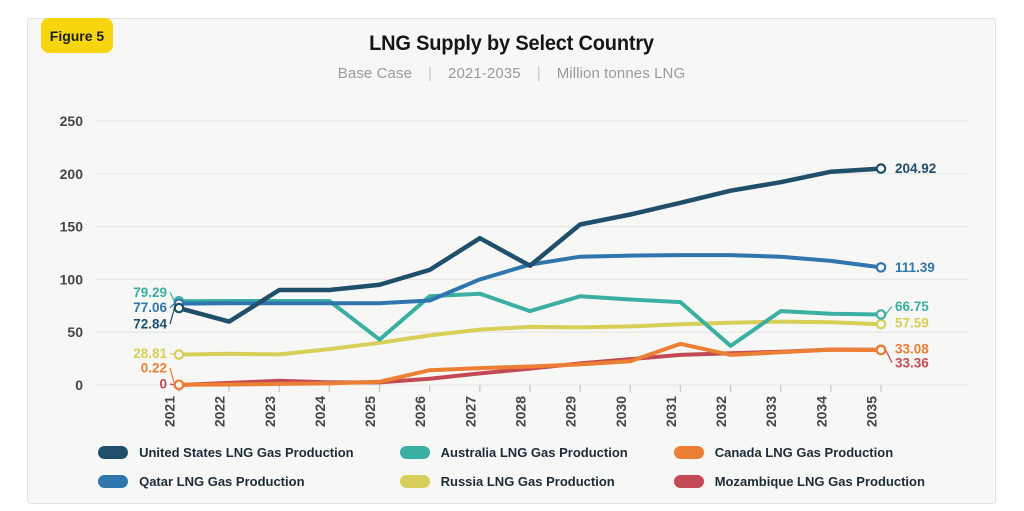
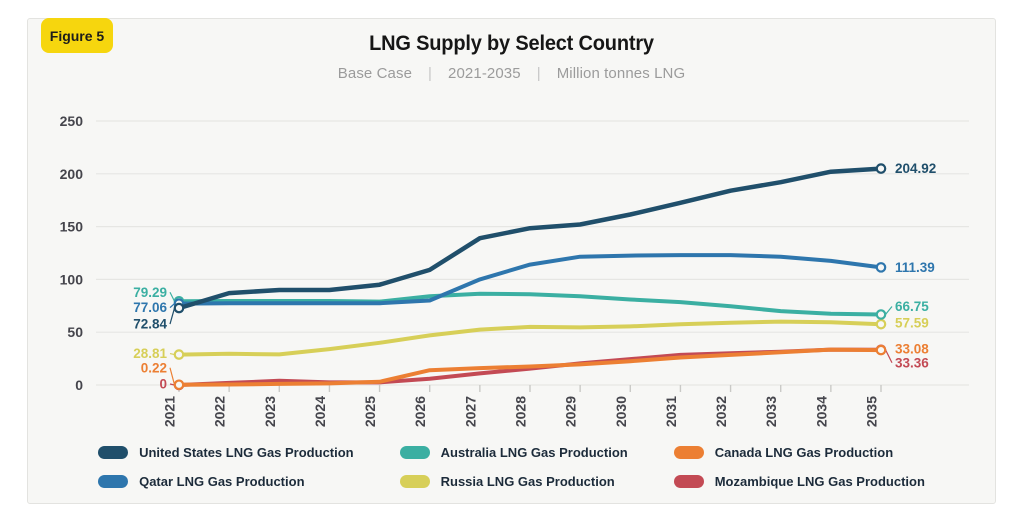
United States LNG Gas Production/2022: 60 -> 87
Australia LNG Gas Production/2025: 43 -> 79
United States LNG Gas Production/2028: 113 -> 148
Australia LNG Gas Production/2028: 70 -> 86
Canada LNG Gas Production/2031: 39 -> 26
Australia LNG Gas Production/2032: 37 -> 74
